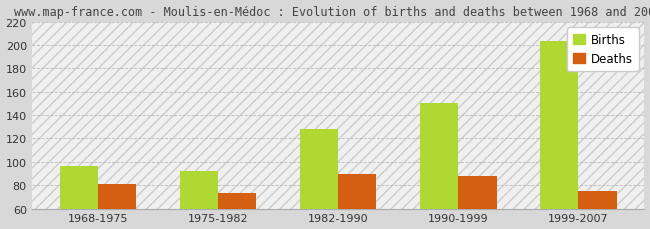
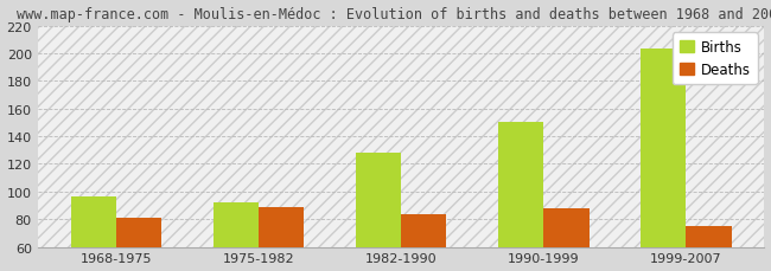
Deaths/1975-1982: 73 -> 89
Deaths/1982-1990: 90 -> 84
